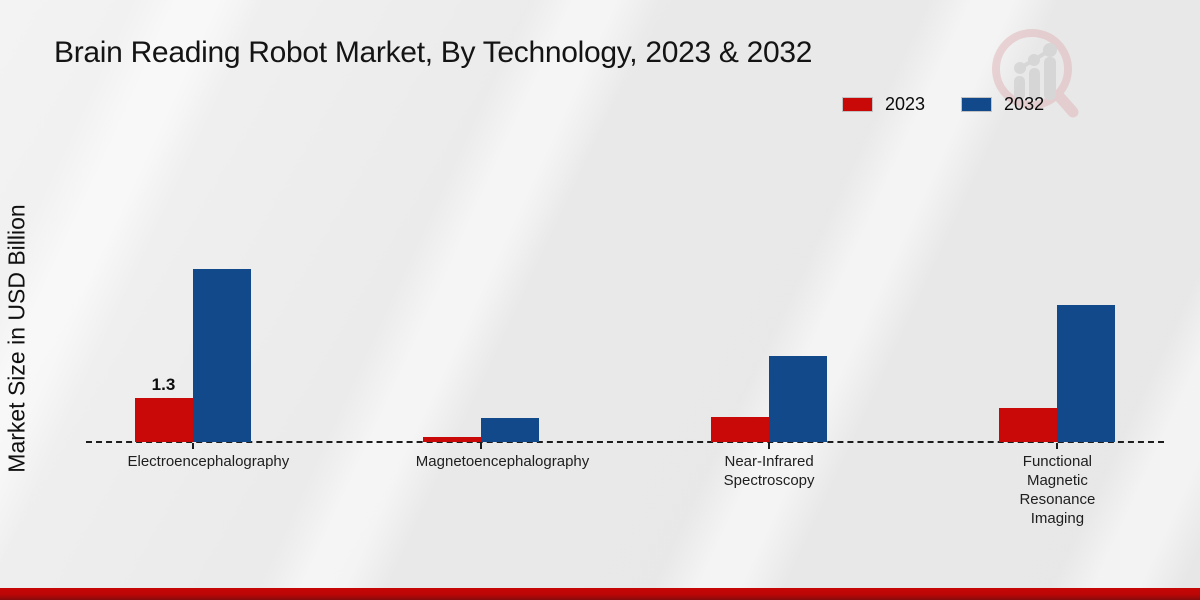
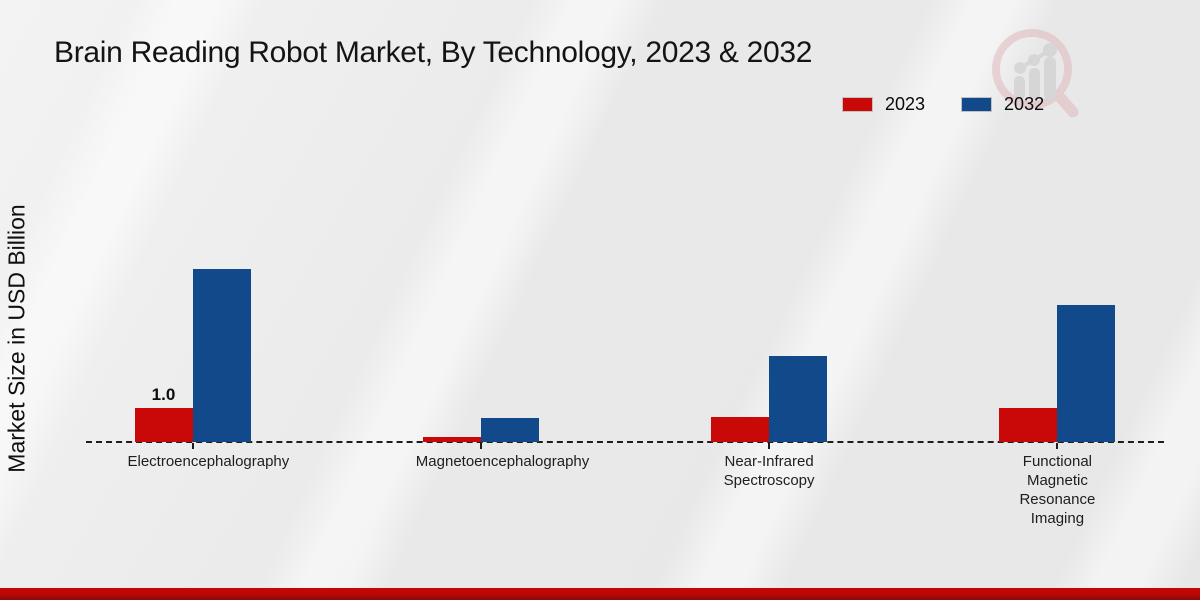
2023/Electroencephalography: 1.3 -> 1.0
